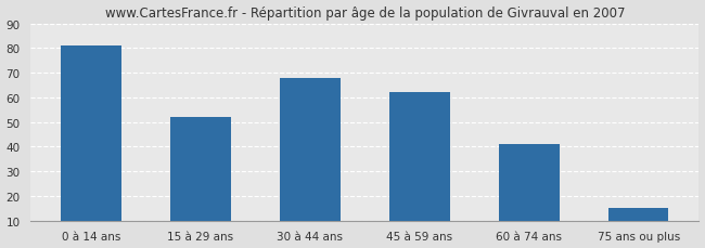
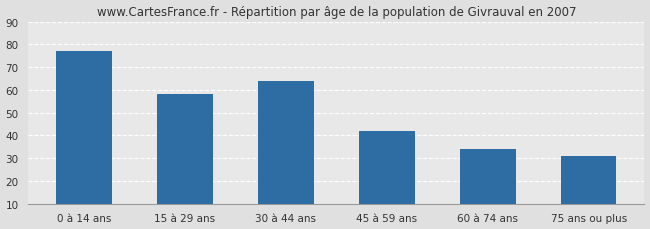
0 à 14 ans: 81 -> 77
15 à 29 ans: 52 -> 58
30 à 44 ans: 68 -> 64
45 à 59 ans: 62 -> 42
60 à 74 ans: 41 -> 34
75 ans ou plus: 15 -> 31
